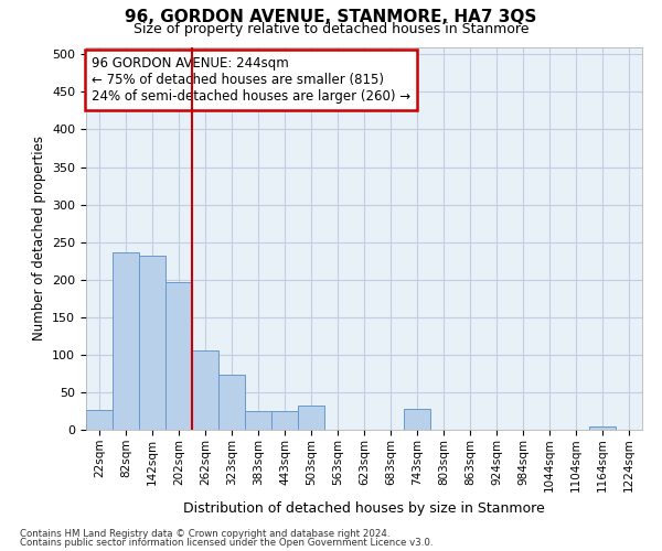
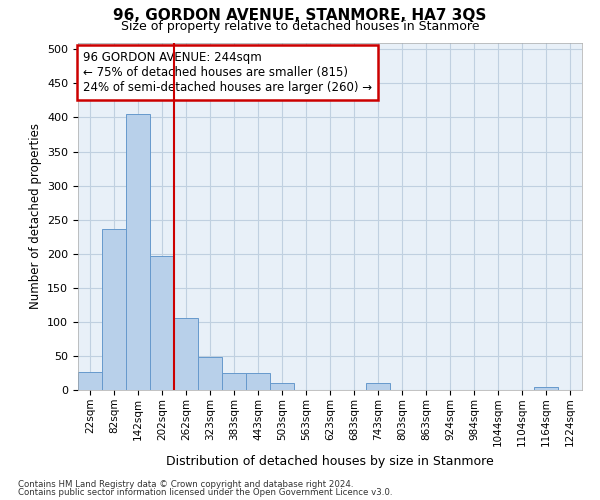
142sqm: 232 -> 405
323sqm: 74 -> 48
503sqm: 32 -> 10
743sqm: 28 -> 10
